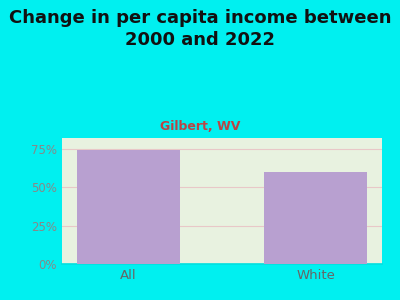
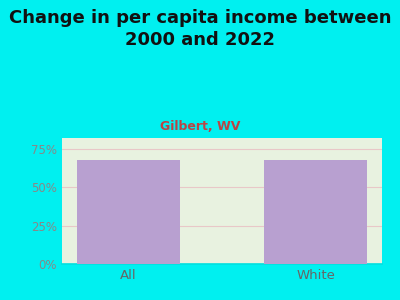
All: 74% -> 68%
White: 60% -> 68%
